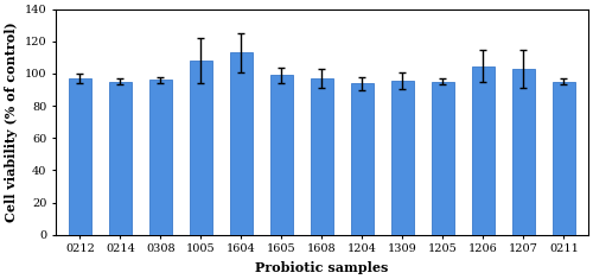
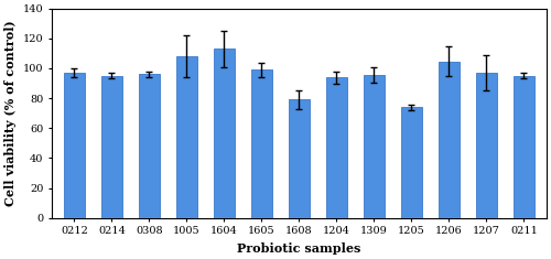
1608: 97 -> 79
1205: 95 -> 74
1207: 103 -> 97
